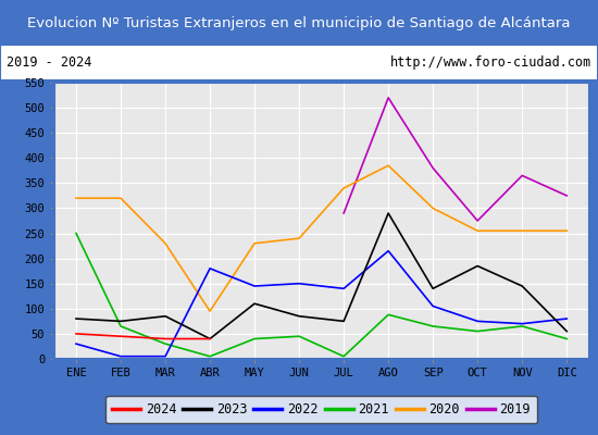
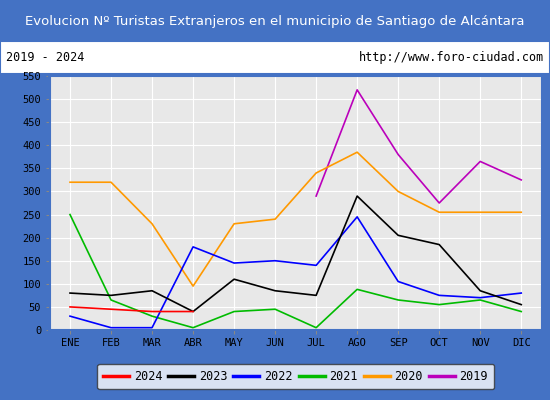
2022/AGO: 215 -> 245
2023/SEP: 140 -> 205
2023/NOV: 145 -> 85
